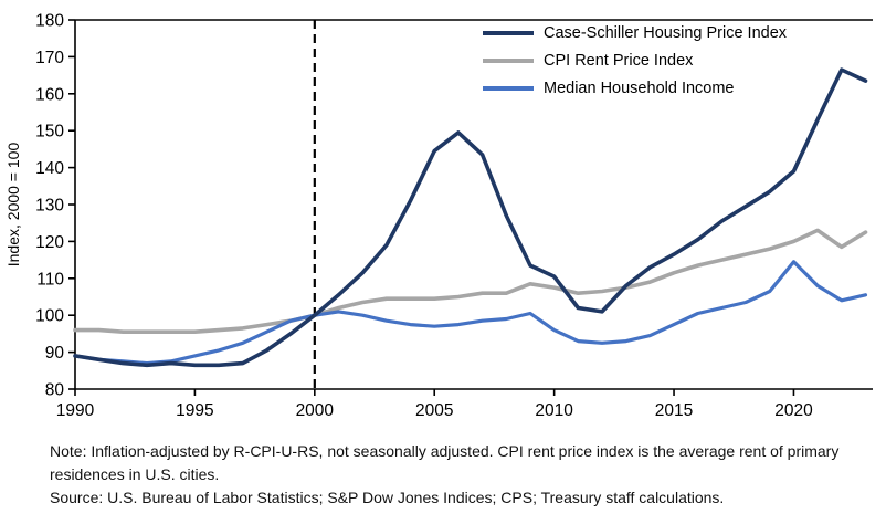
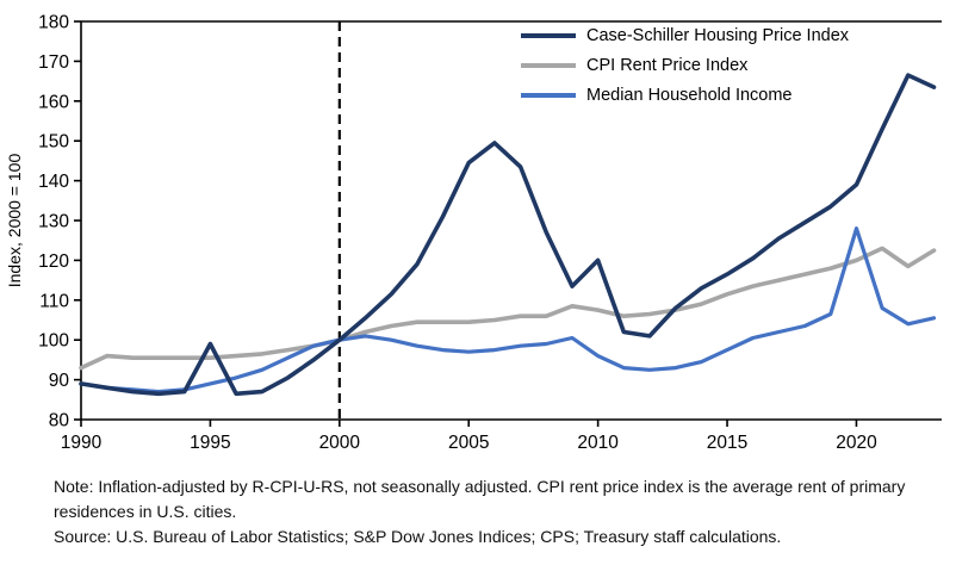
CPI Rent Price Index/1990: 96 -> 93
Case-Schiller Housing Price Index/1995: 86 -> 99
Case-Schiller Housing Price Index/2010: 110 -> 120
Median Household Income/2020: 114 -> 128
